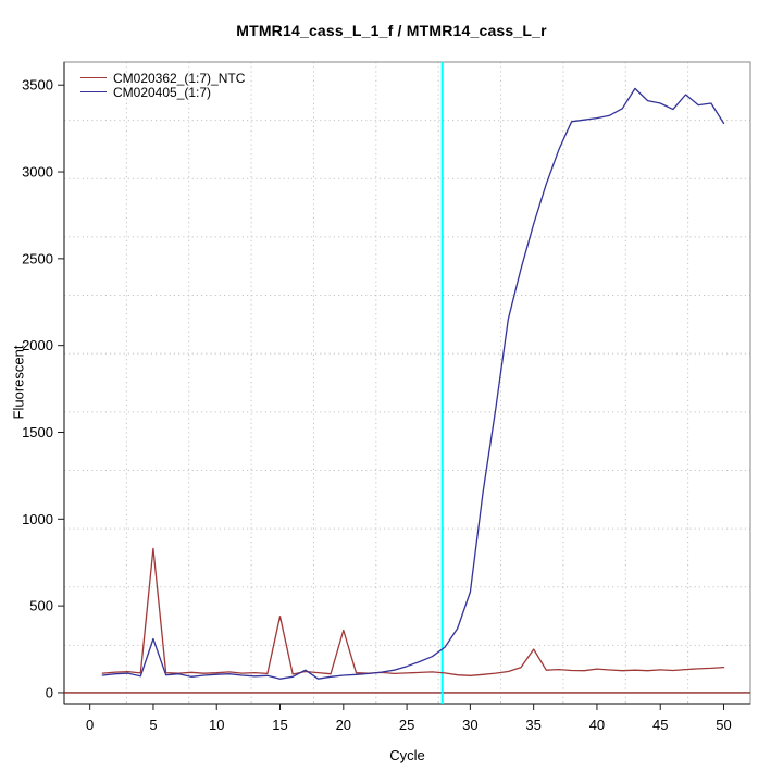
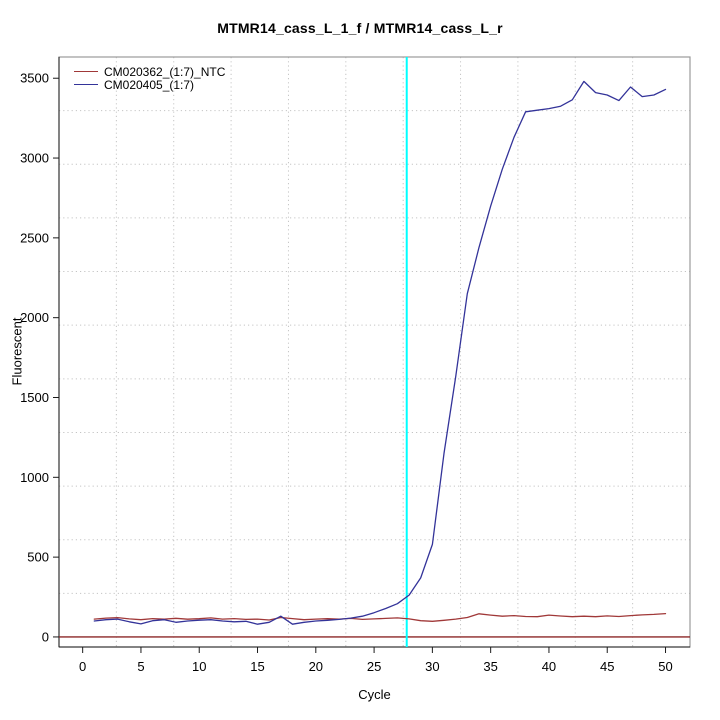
CM020362_(1:7)_NTC/5: 830 -> 110
CM020405_(1:7)/5: 310 -> 80
CM020362_(1:7)_NTC/15: 440 -> 110
CM020362_(1:7)_NTC/20: 360 -> 110
CM020362_(1:7)_NTC/35: 250 -> 140
CM020405_(1:7)/50: 3280 -> 3430
